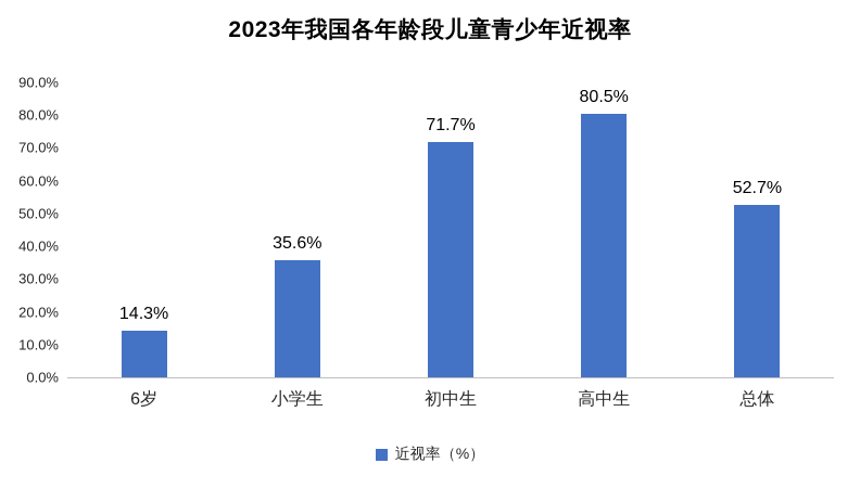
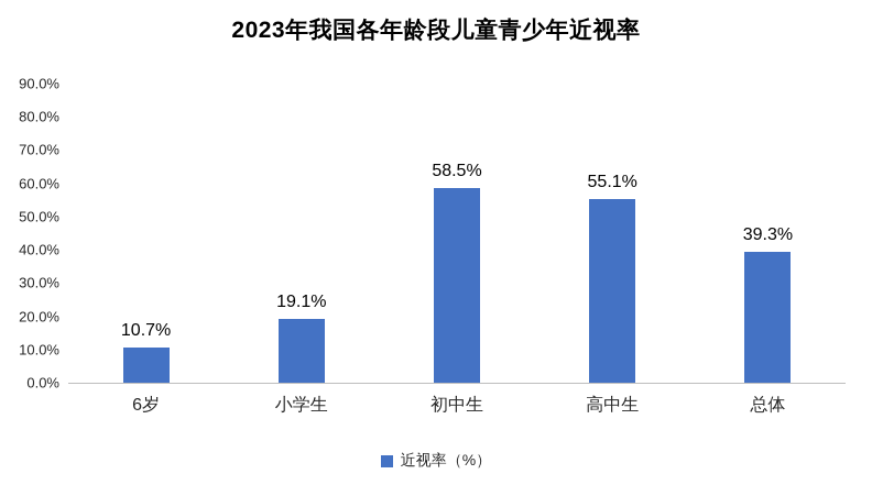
6岁: 14.3% -> 10.7%
小学生: 35.6% -> 19.1%
初中生: 71.7% -> 58.5%
高中生: 80.5% -> 55.1%
总体: 52.7% -> 39.3%
